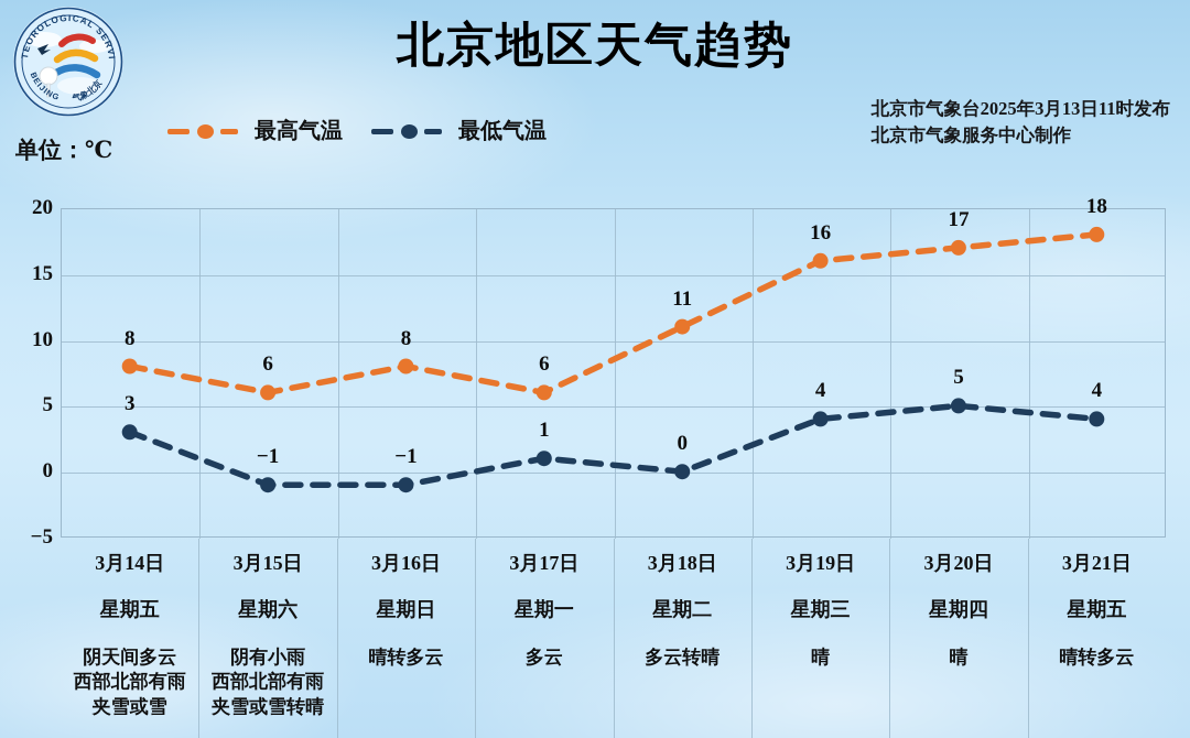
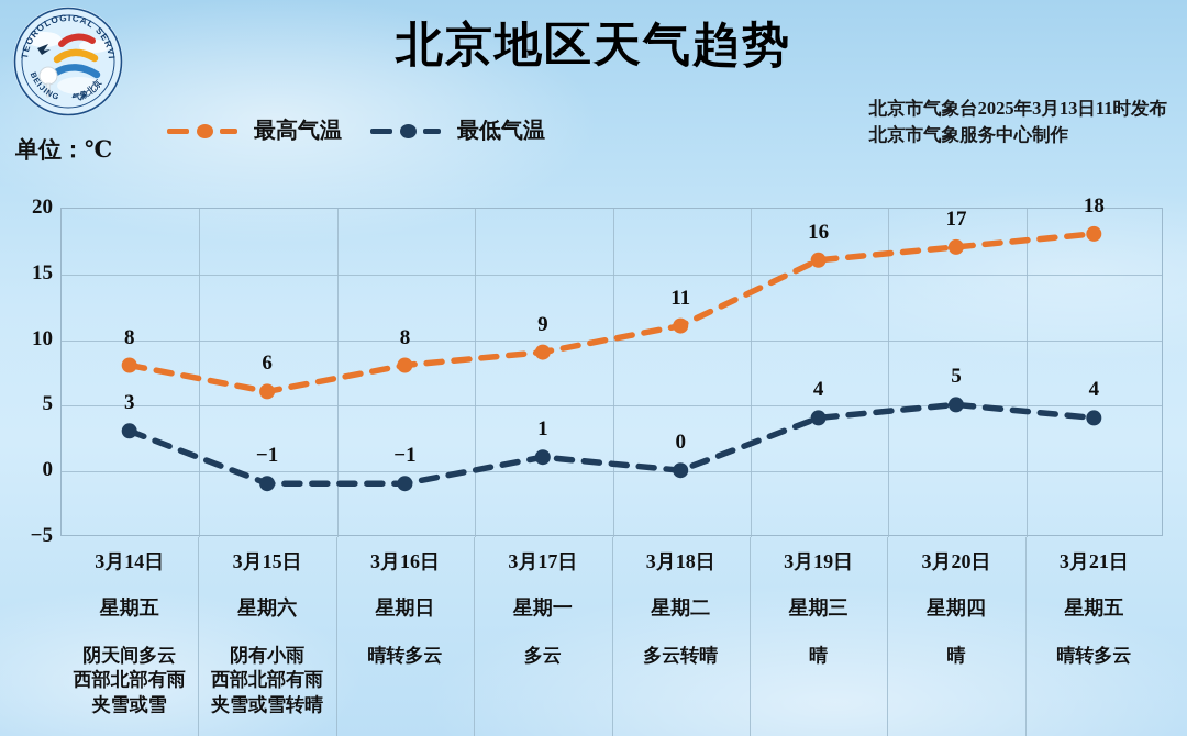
最高气温/3月17日: 6 -> 9
